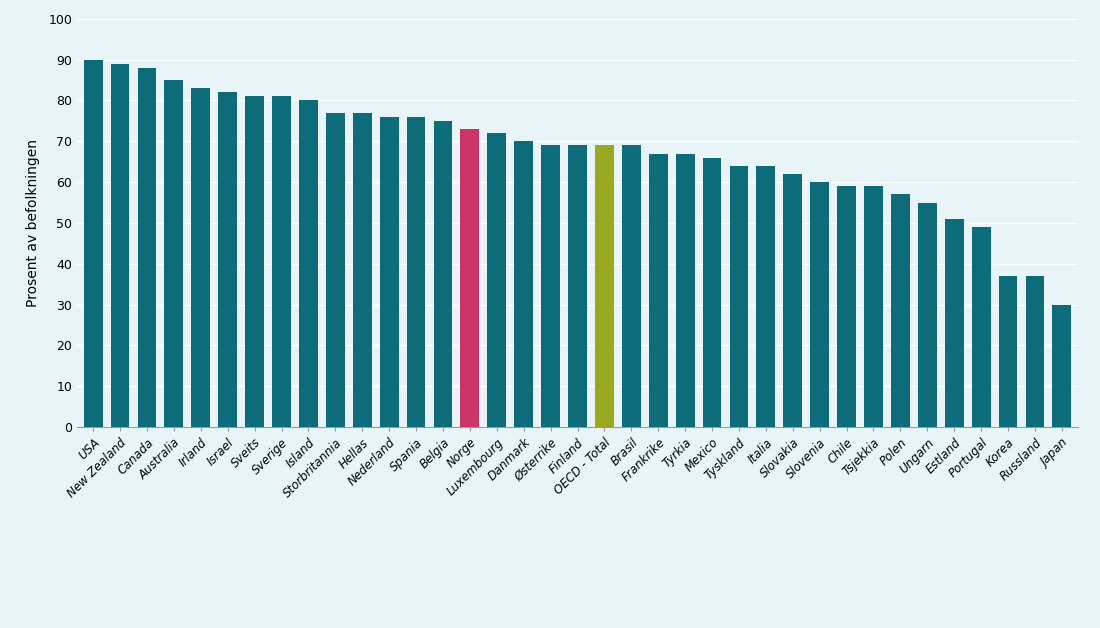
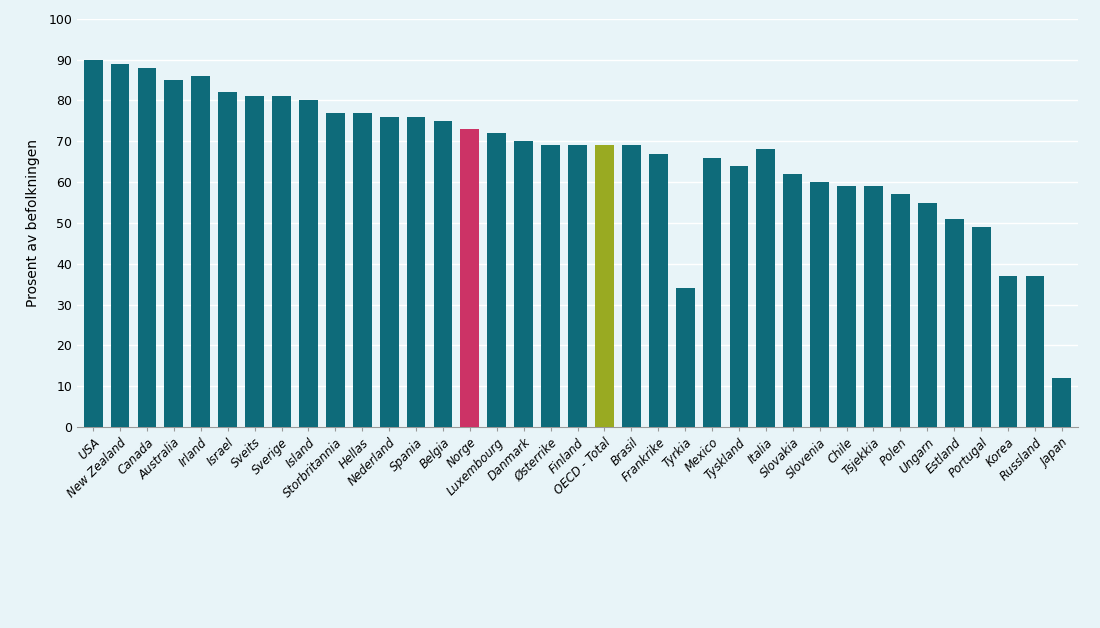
Irland: 83 -> 86
Tyrkia: 67 -> 34
Italia: 64 -> 68
Japan: 30 -> 12
